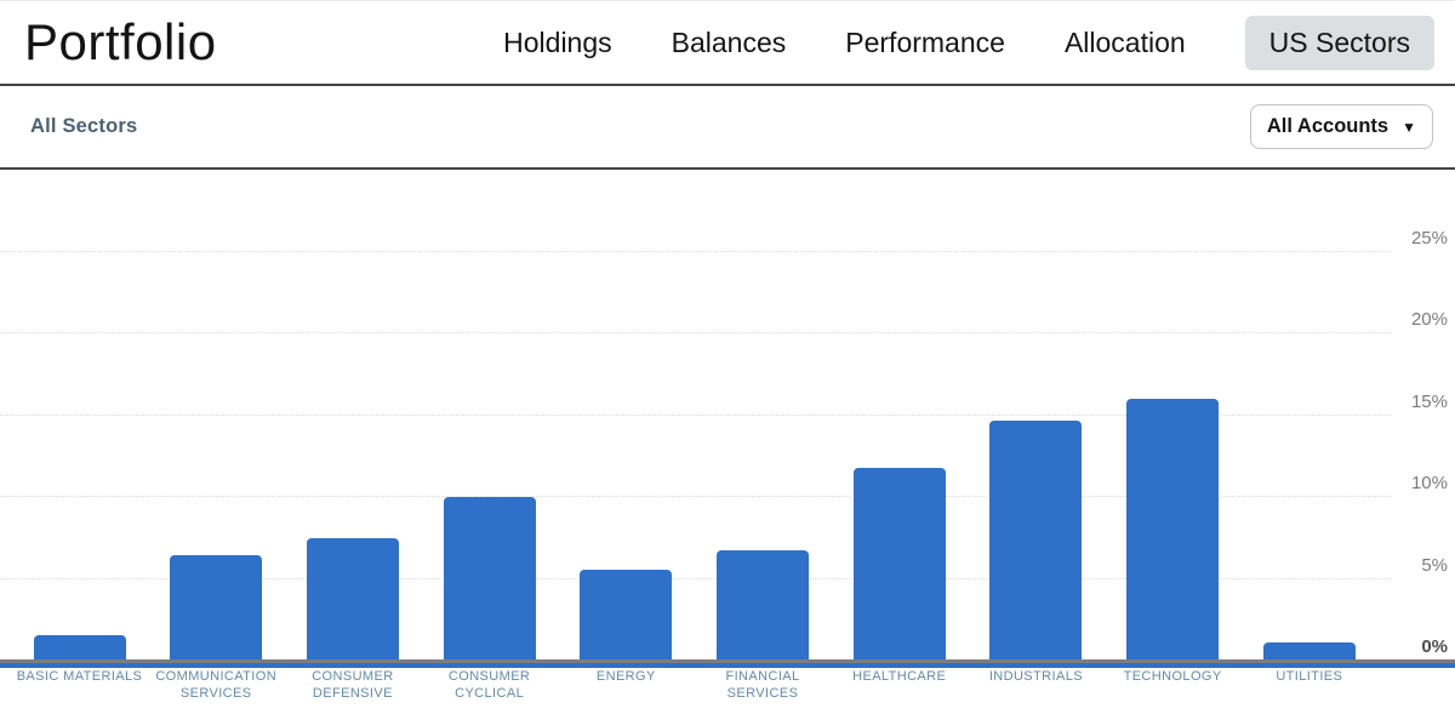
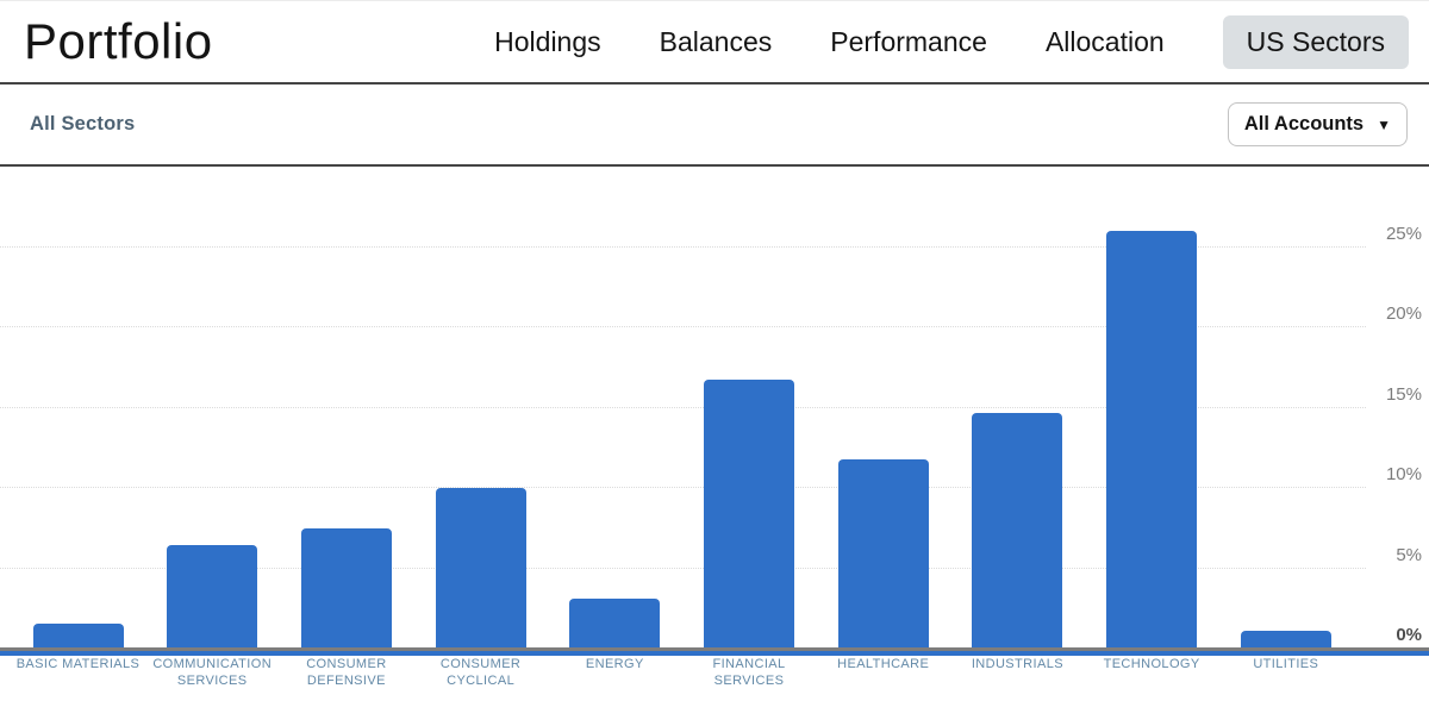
ENERGY: 5.5% -> 3.0%
FINANCIAL SERVICES: 6.7% -> 16.7%
TECHNOLOGY: 15.9% -> 25.9%
